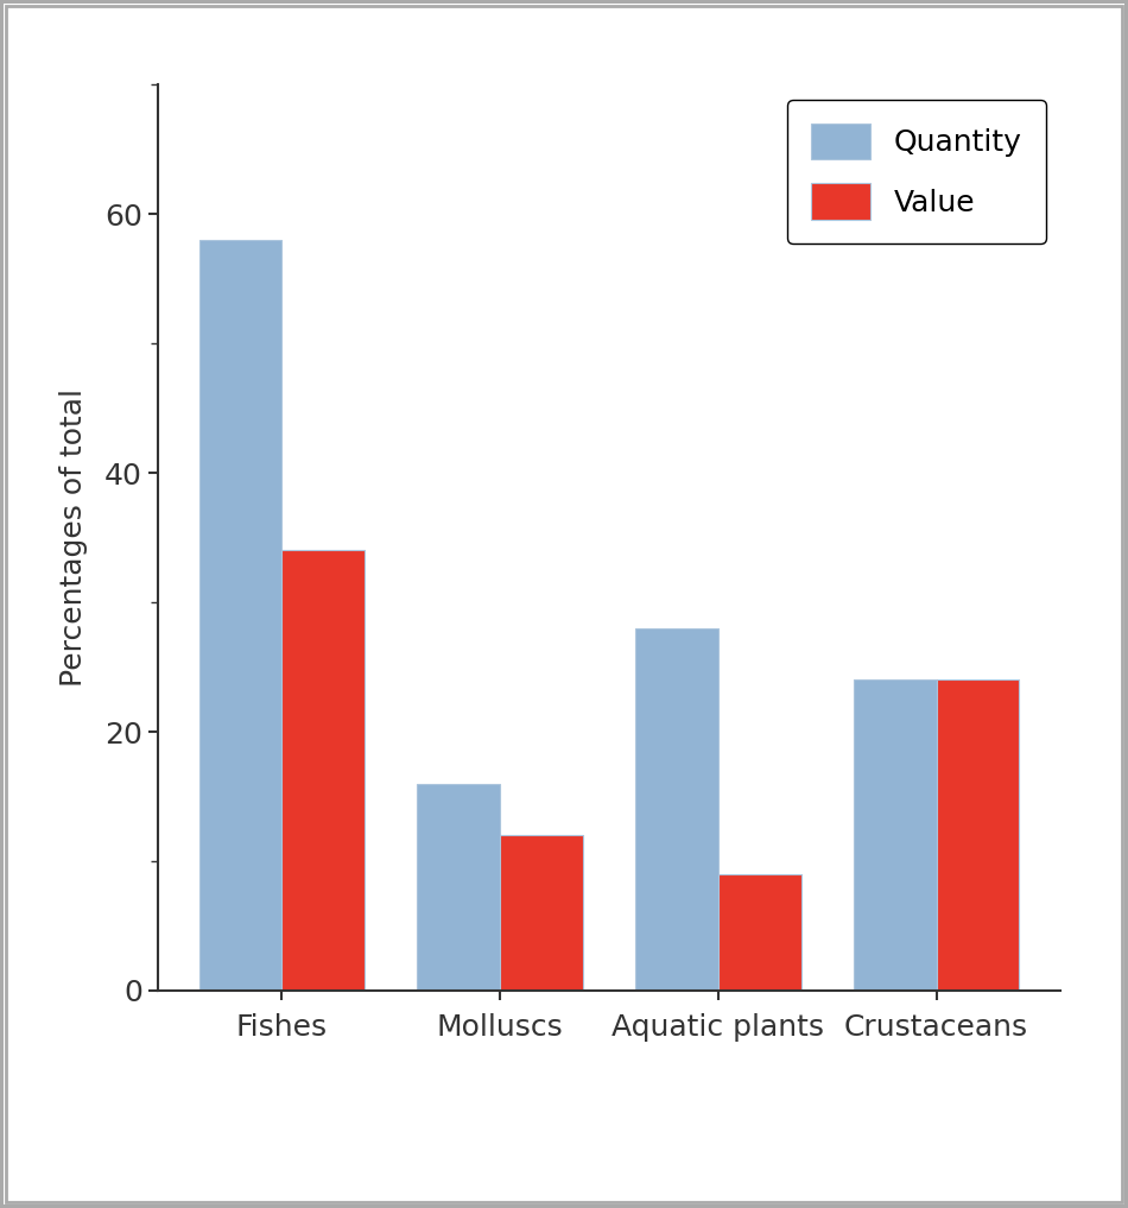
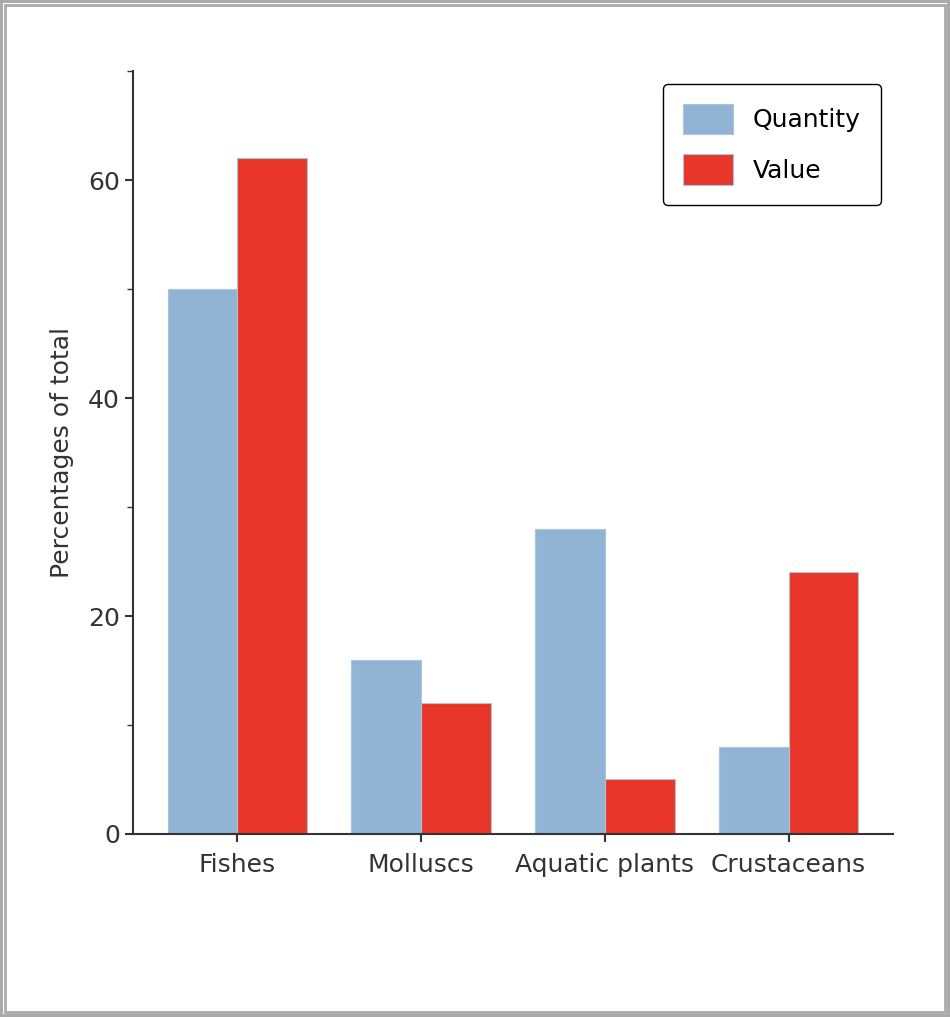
Quantity/Fishes: 58 -> 50
Value/Fishes: 34 -> 62
Value/Aquatic plants: 9 -> 5
Quantity/Crustaceans: 24 -> 8
